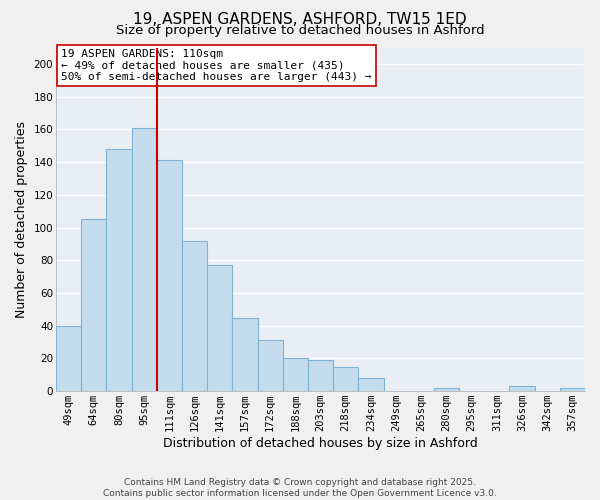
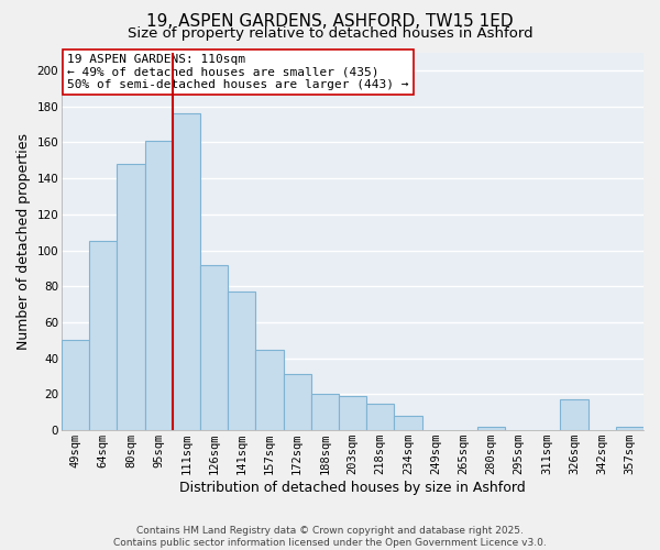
49sqm: 40 -> 50
111sqm: 141 -> 176
326sqm: 3 -> 17
